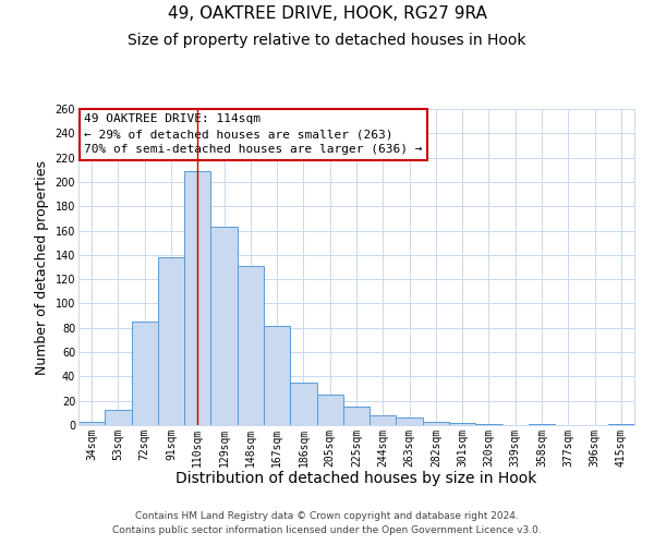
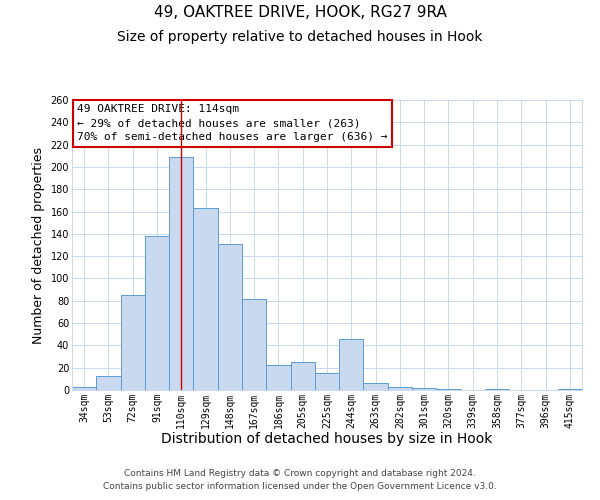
186sqm: 35 -> 22
244sqm: 8 -> 46
